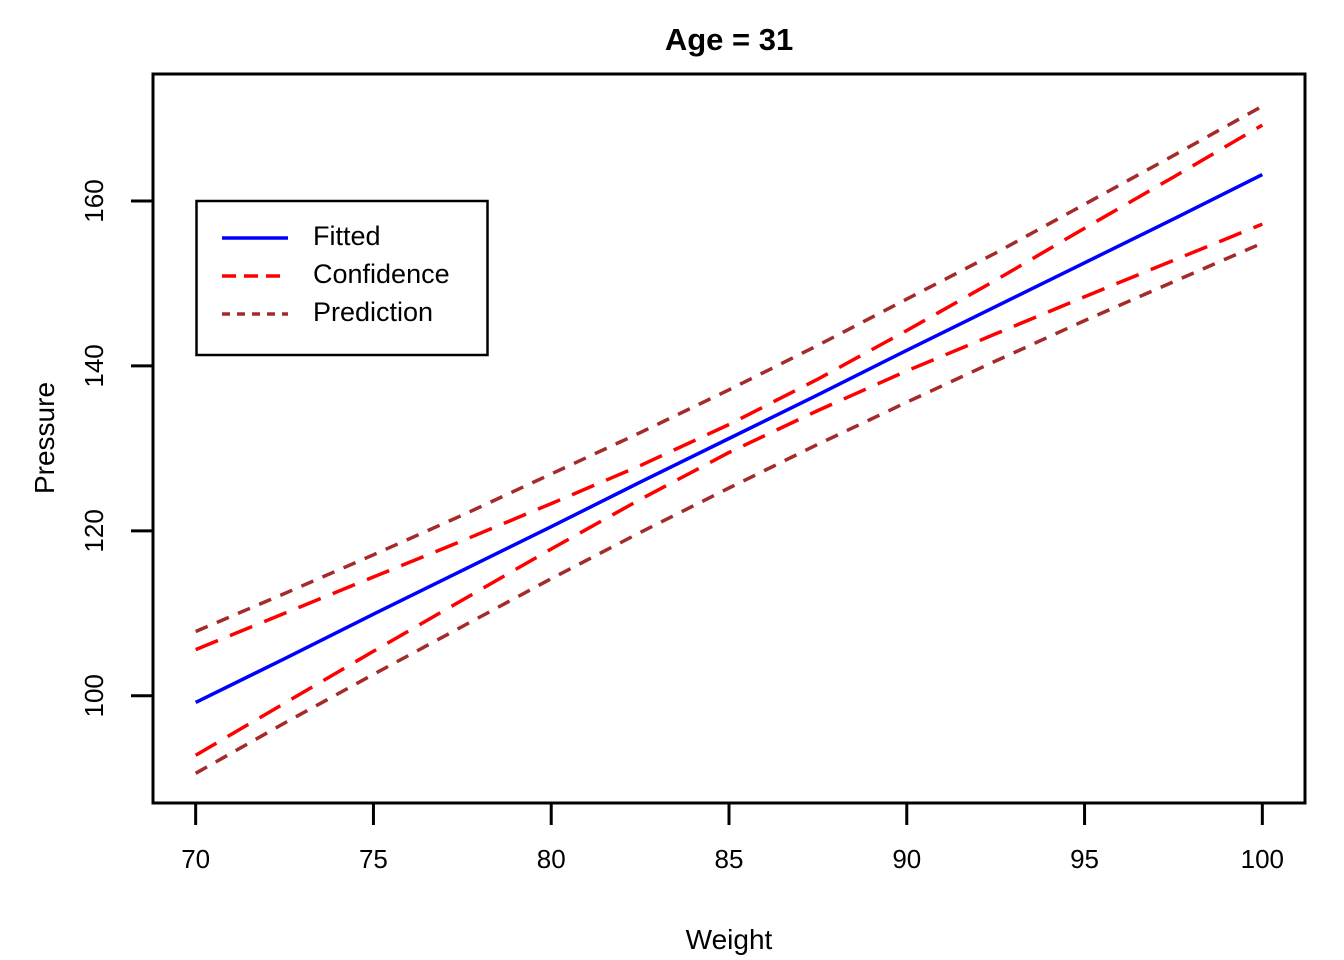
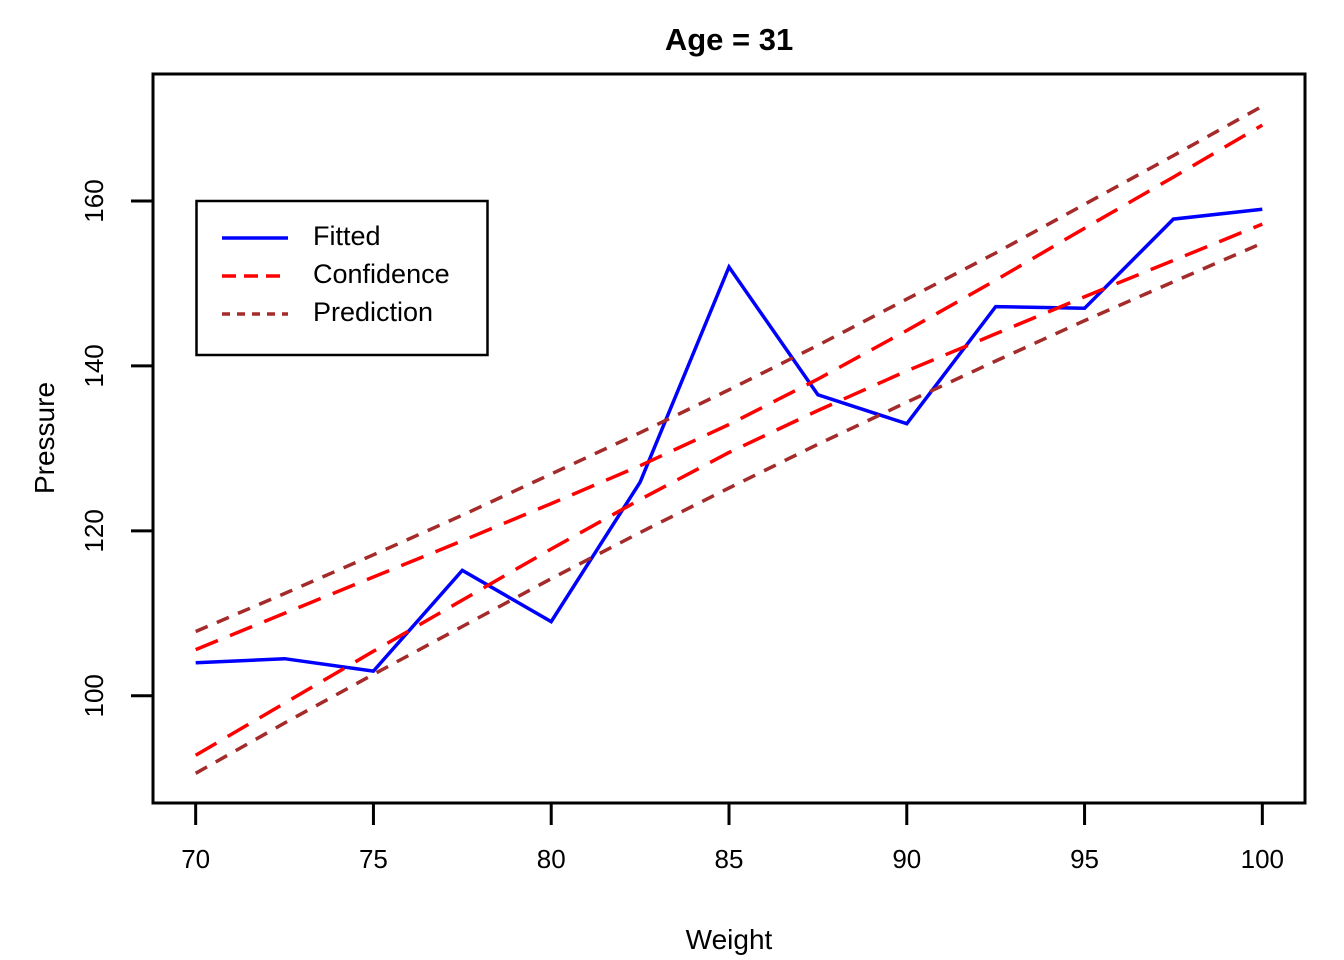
Fitted/70: 99 -> 104
Fitted/75: 110 -> 103
Fitted/80: 120 -> 109
Fitted/85: 131 -> 152
Fitted/90: 142 -> 133
Fitted/95: 152 -> 147
Fitted/100: 163 -> 159
